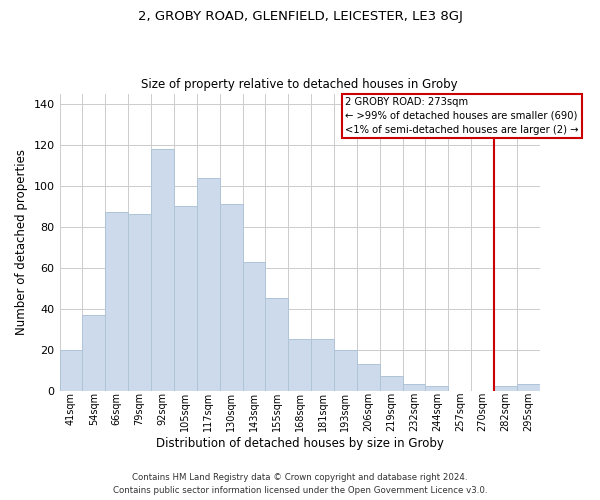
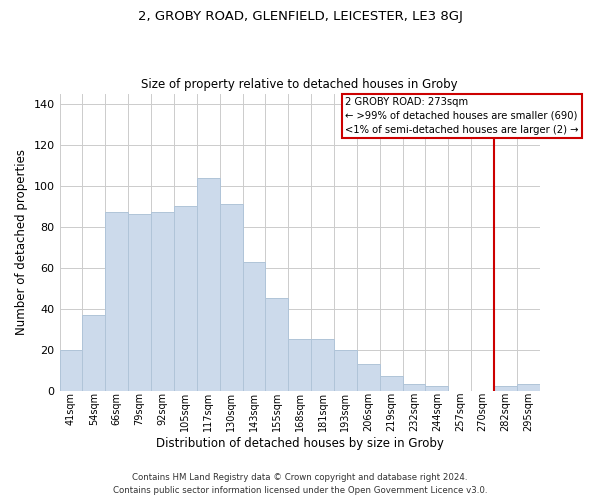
92sqm: 118 -> 87
